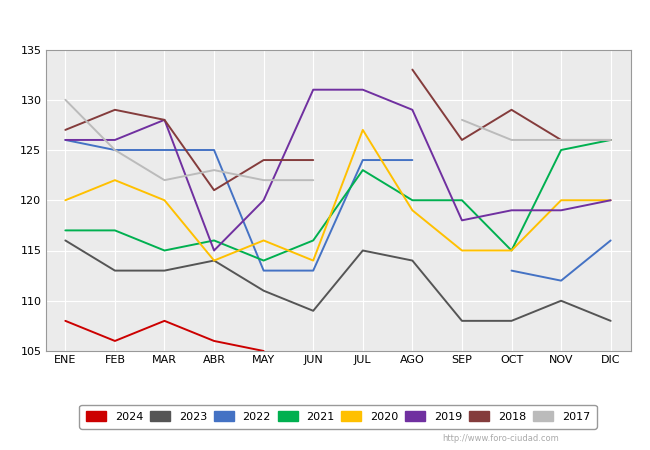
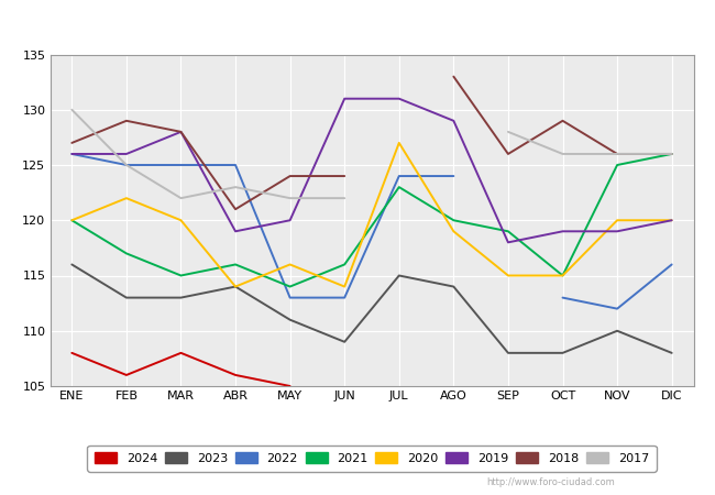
2021/ENE: 117 -> 120
2019/ABR: 115 -> 119
2021/SEP: 120 -> 119
